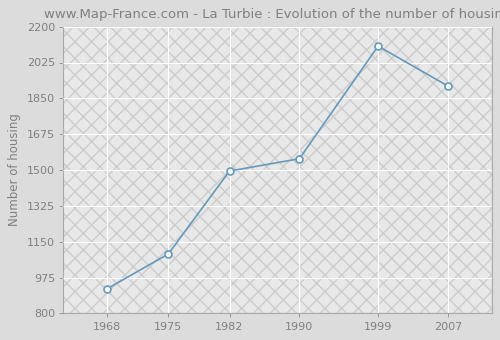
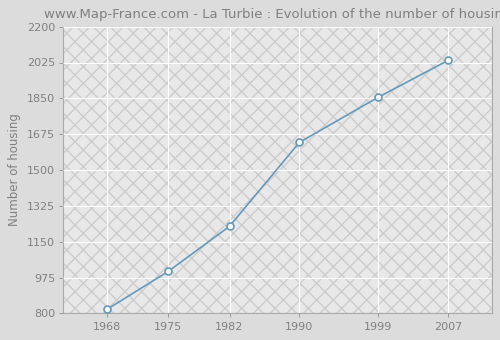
1968: 920 -> 820
1975: 1090 -> 1005
1982: 1495 -> 1225
1990: 1555 -> 1635
1999: 2105 -> 1855
2007: 1910 -> 2035
